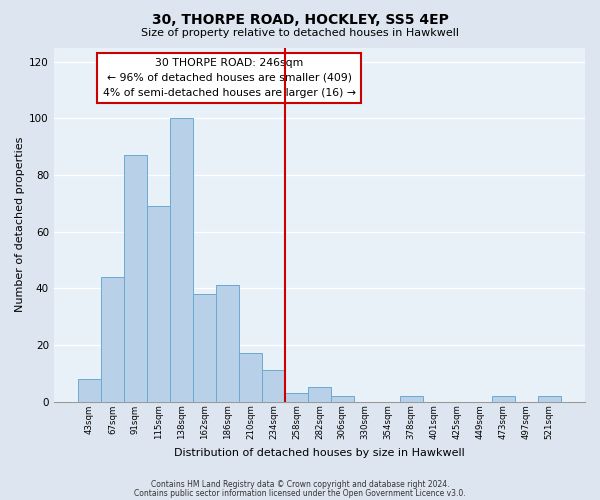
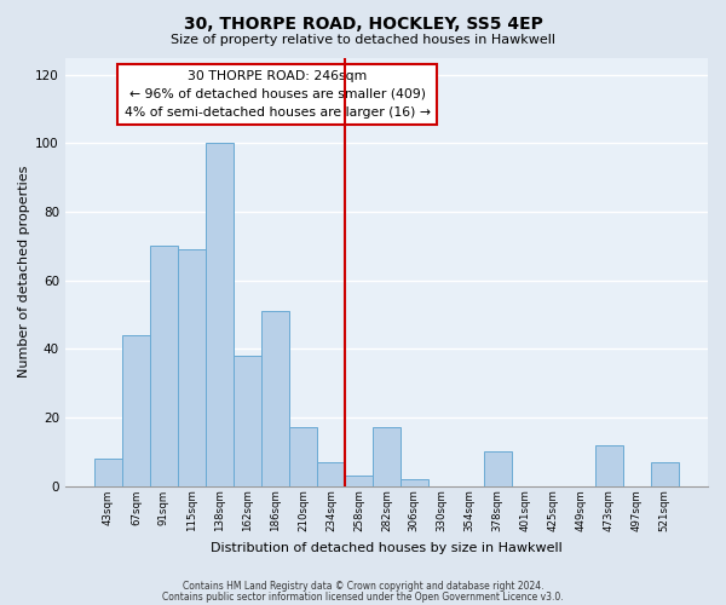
91sqm: 87 -> 70
186sqm: 41 -> 51
234sqm: 11 -> 7
282sqm: 5 -> 17
378sqm: 2 -> 10
473sqm: 2 -> 12
521sqm: 2 -> 7
